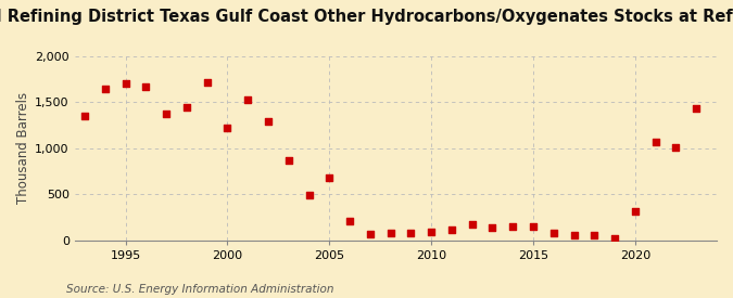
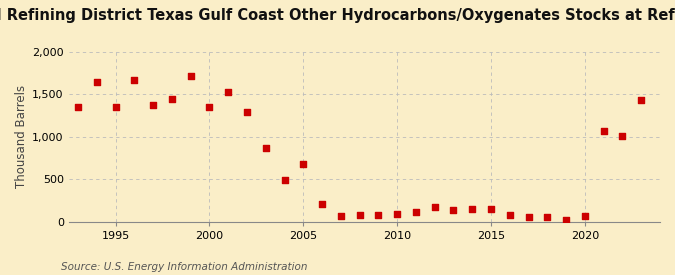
1995: 1,700 -> 1,350
2000: 1,220 -> 1,350
2020: 320 -> 70
